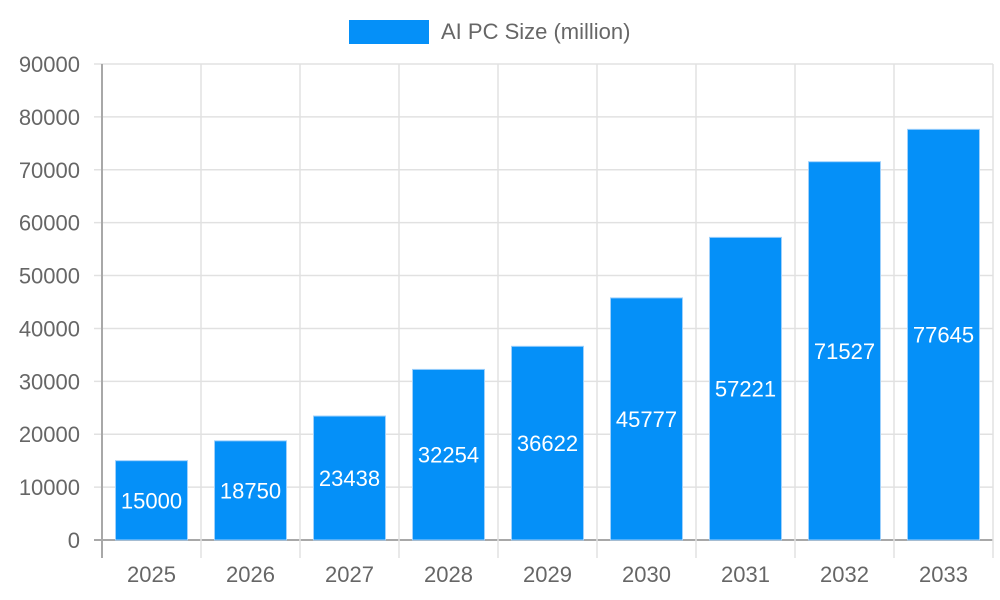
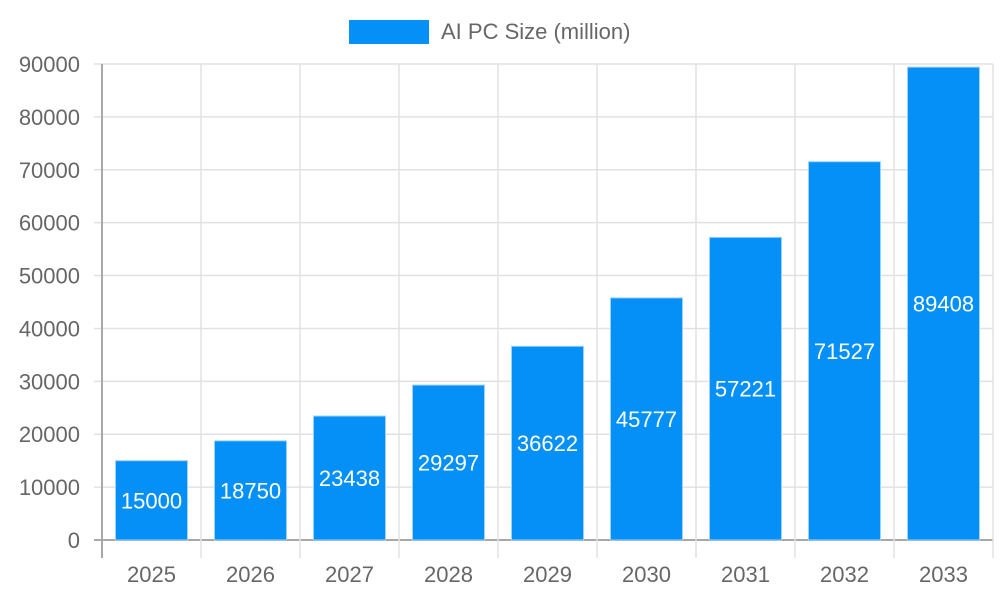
2028: 32254 -> 29297
2033: 77645 -> 89408
